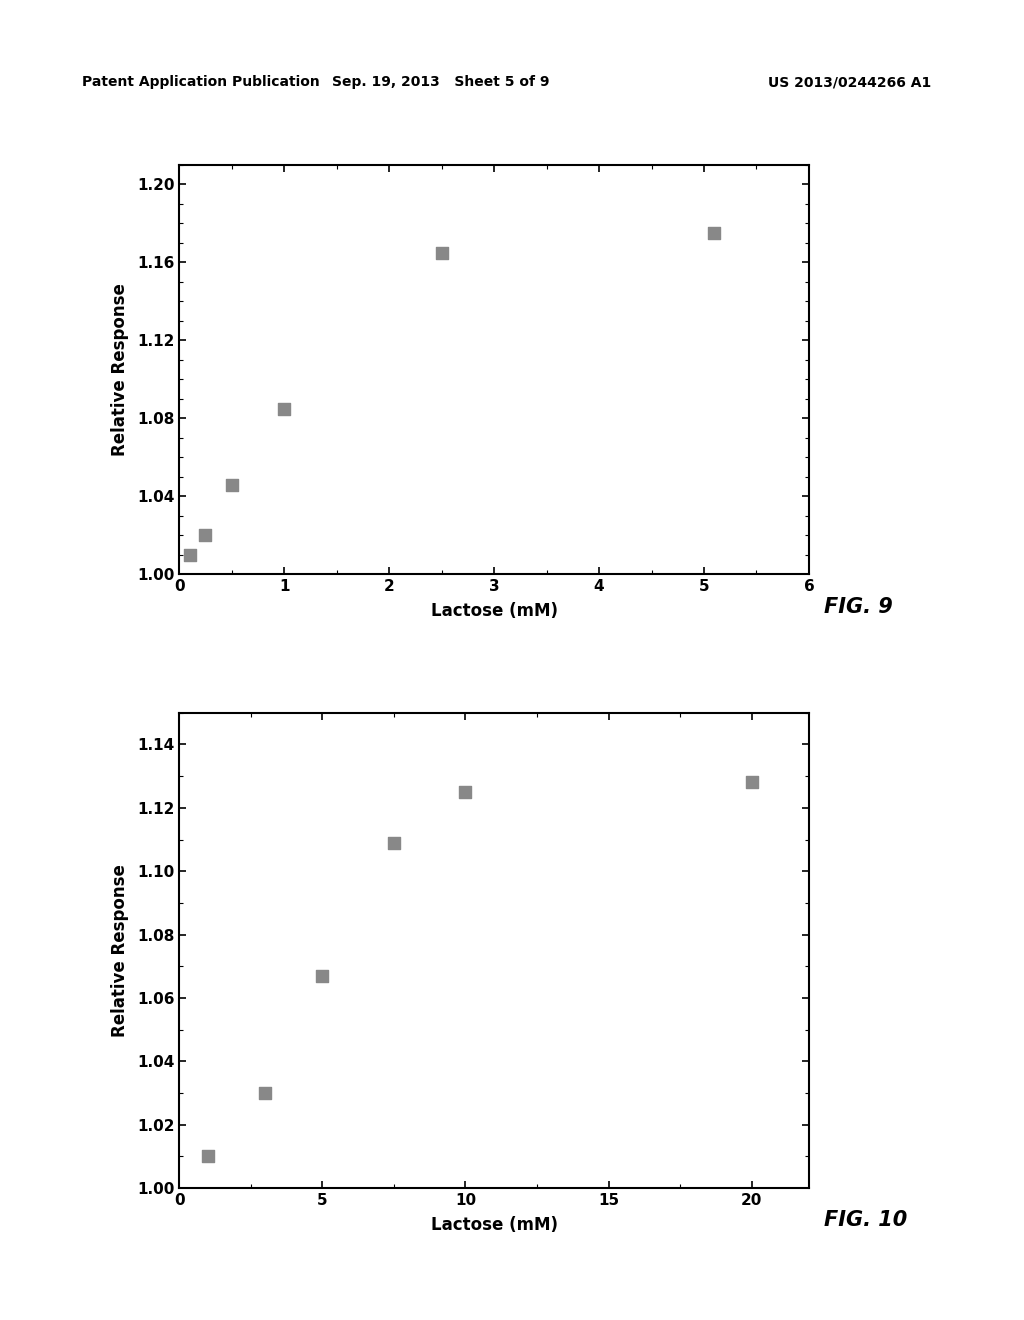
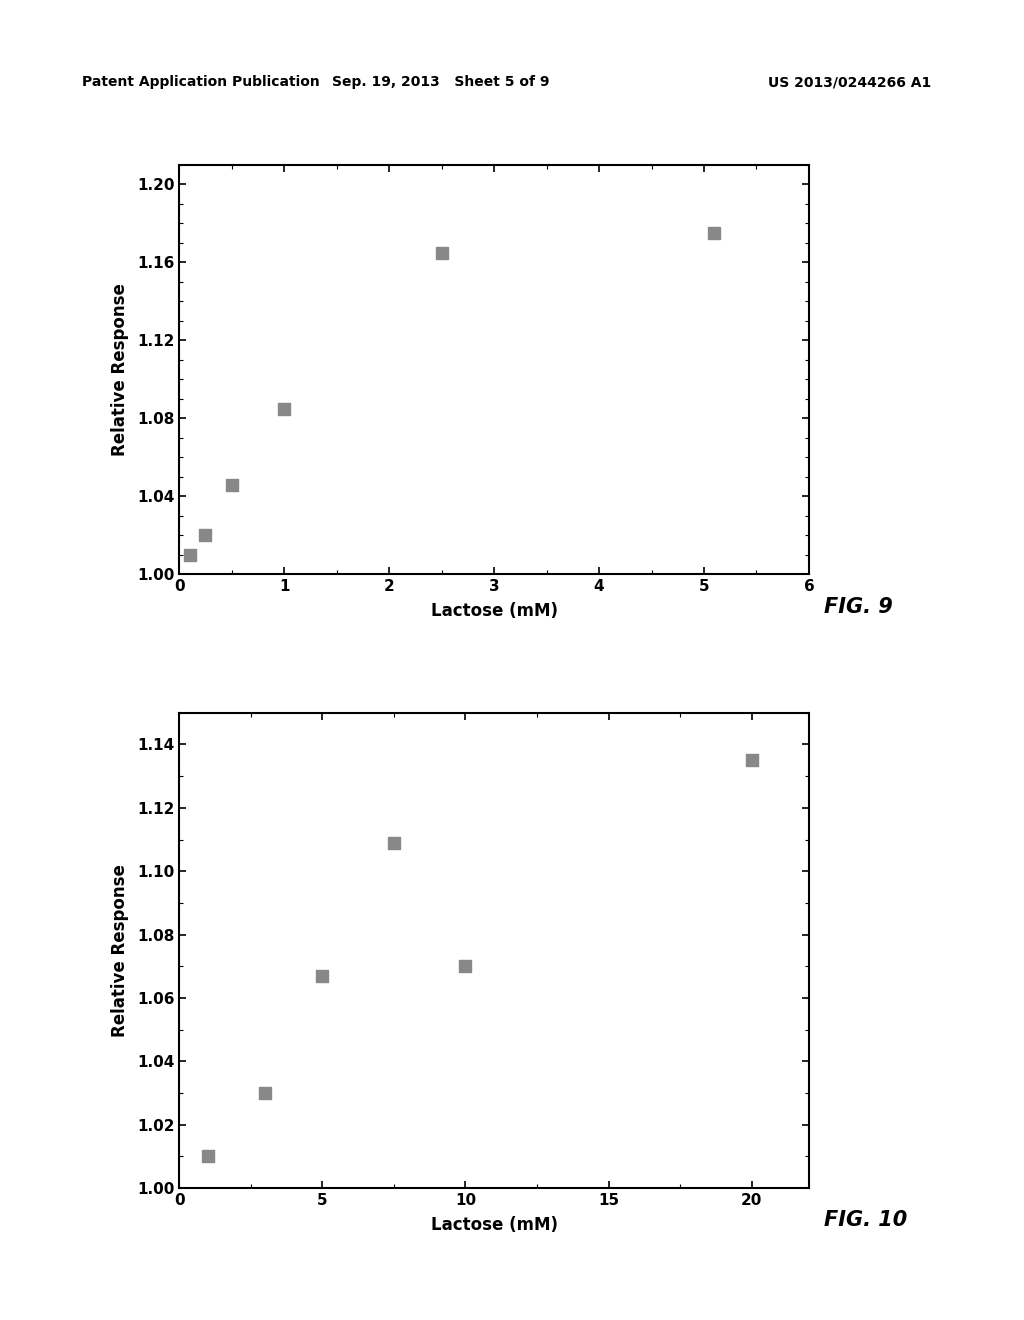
10: 1.125 -> 1.070
20: 1.128 -> 1.135
